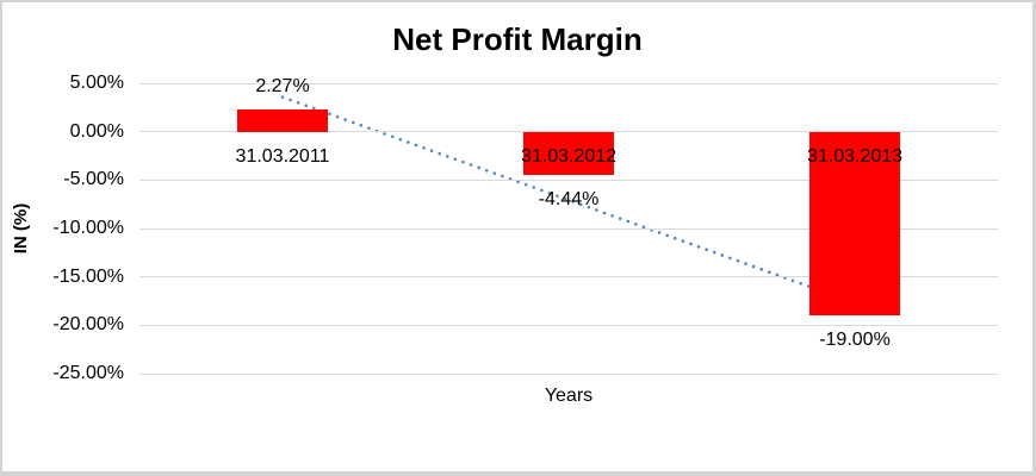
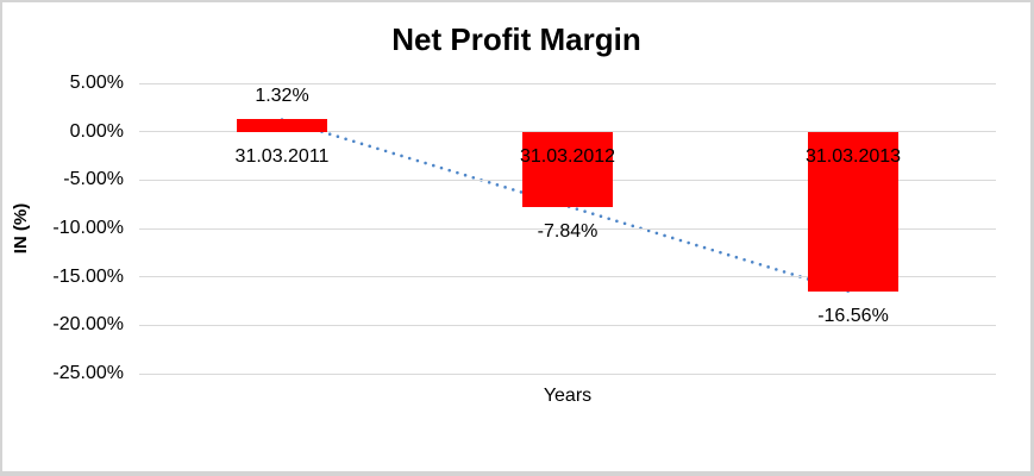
31.03.2011: 2.27% -> 1.32%
31.03.2012: -4.44% -> -7.84%
31.03.2013: -19.00% -> -16.56%
